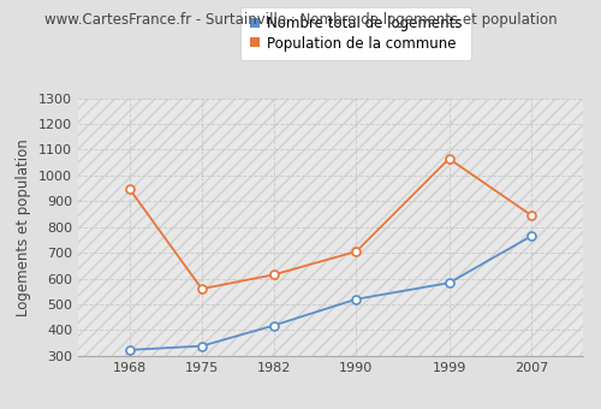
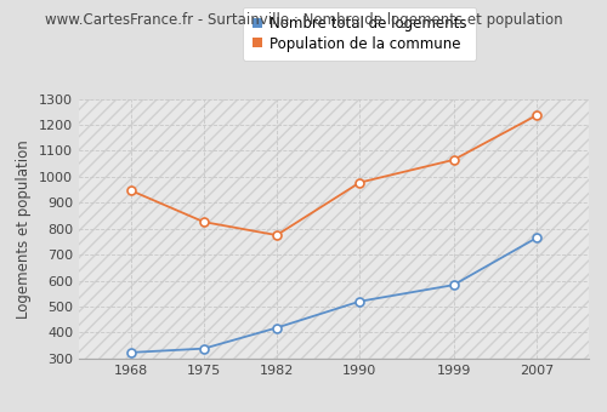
Population de la commune/1975: 560 -> 826
Population de la commune/1982: 615 -> 775
Population de la commune/1990: 705 -> 978
Population de la commune/2007: 845 -> 1237
